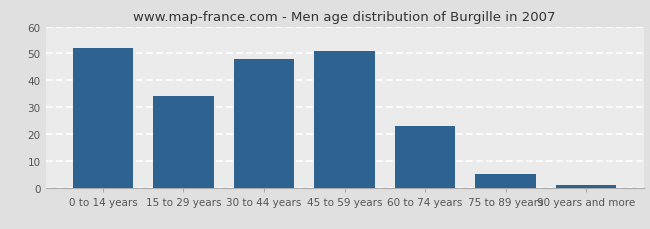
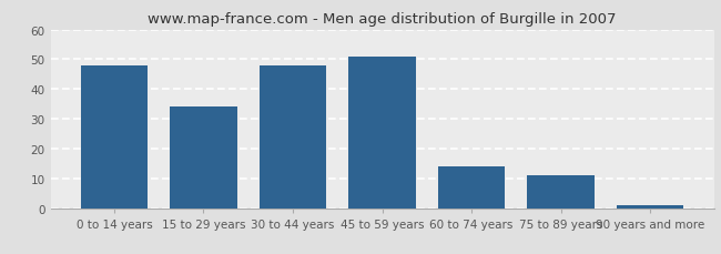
0 to 14 years: 52 -> 48
60 to 74 years: 23 -> 14
75 to 89 years: 5 -> 11
